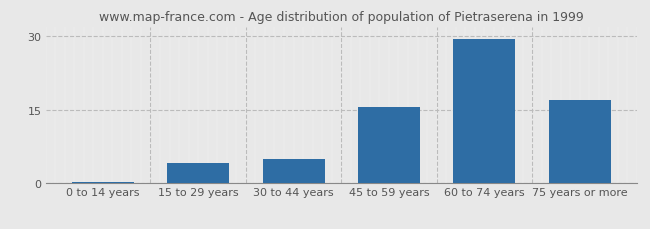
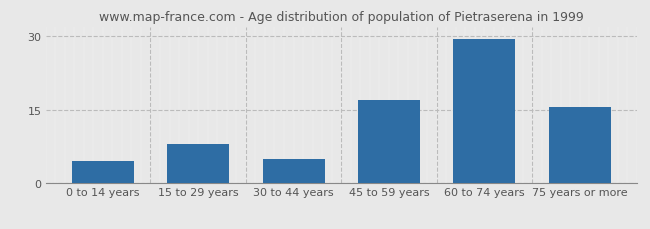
0 to 14 years: 0.2 -> 4.5
15 to 29 years: 4.0 -> 8.0
45 to 59 years: 15.5 -> 17.0
75 years or more: 17.0 -> 15.5
